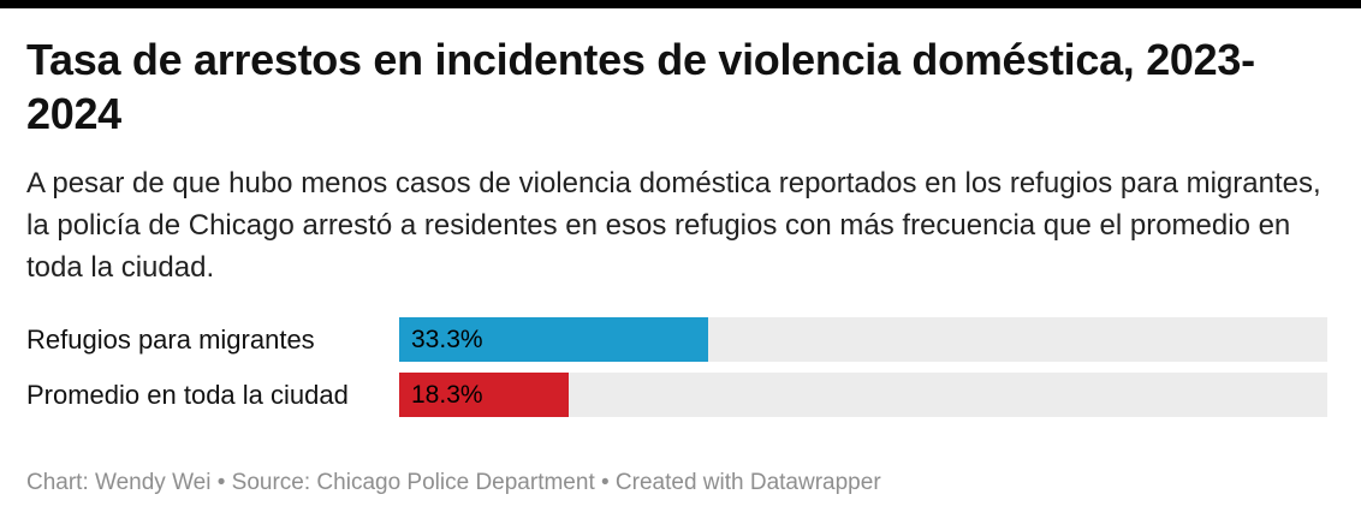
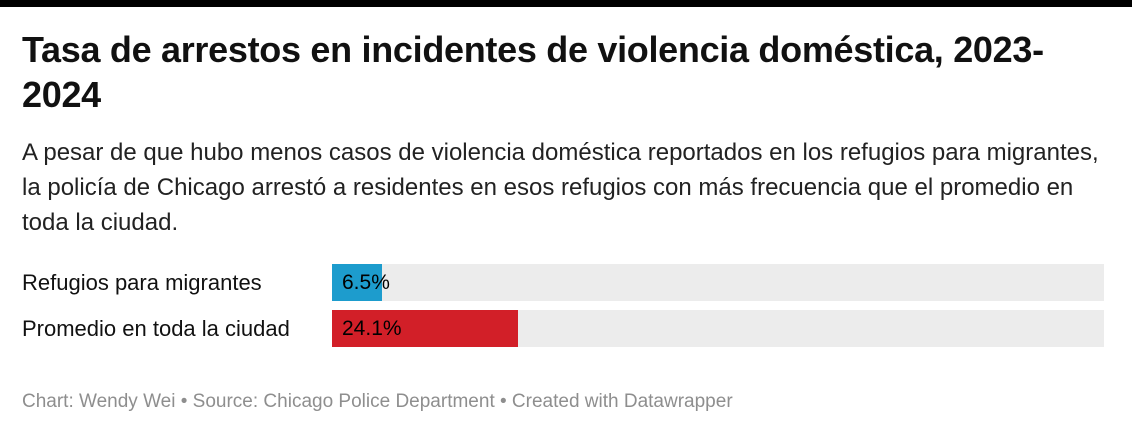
Refugios para migrantes: 33.3% -> 6.5%
Promedio en toda la ciudad: 18.3% -> 24.1%
